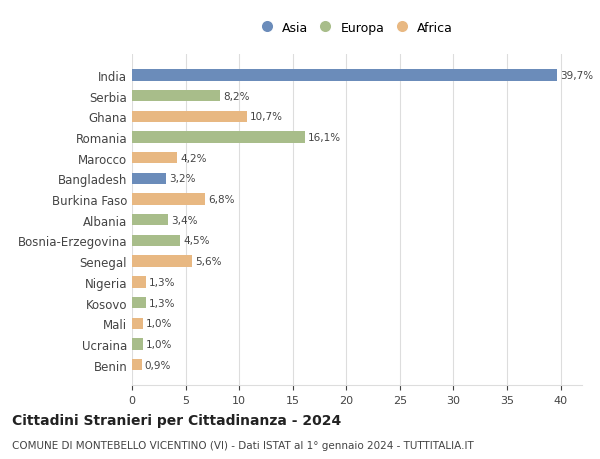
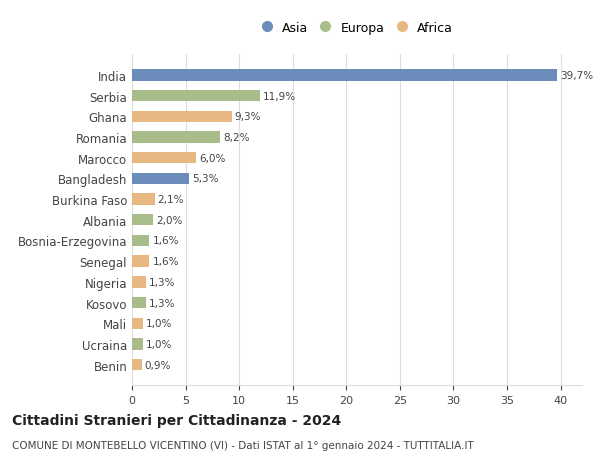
Serbia: 8,2% -> 11,9%
Ghana: 10,7% -> 9,3%
Romania: 16,1% -> 8,2%
Marocco: 4,2% -> 6,0%
Bangladesh: 3,2% -> 5,3%
Burkina Faso: 6,8% -> 2,1%
Albania: 3,4% -> 2,0%
Bosnia-Erzegovina: 4,5% -> 1,6%
Senegal: 5,6% -> 1,6%
